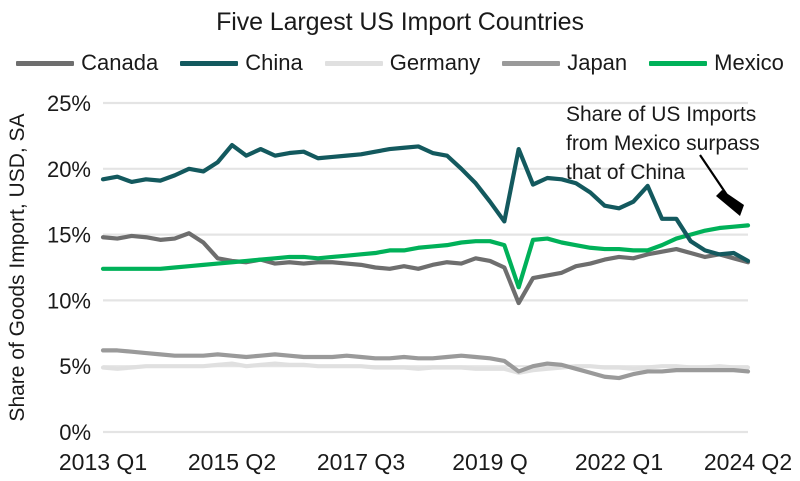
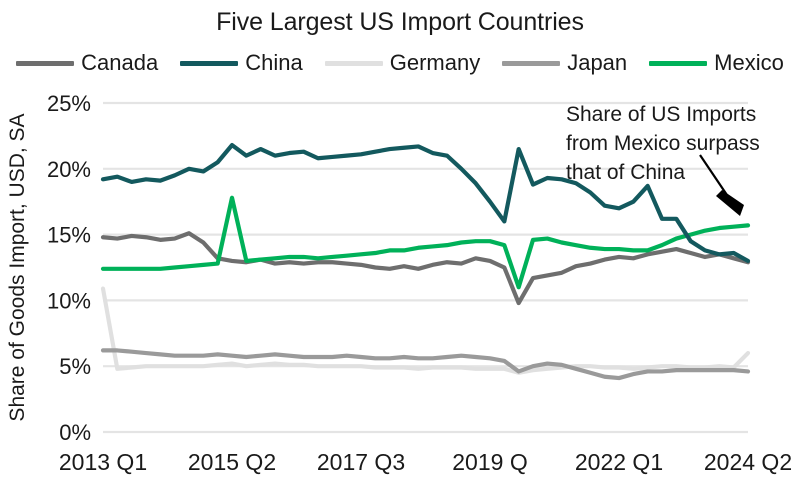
Germany/2013 Q1: 4.9% -> 10.9%
Mexico/2015 Q2: 12.9% -> 17.8%
Germany/2024 Q2: 4.9% -> 6.0%
